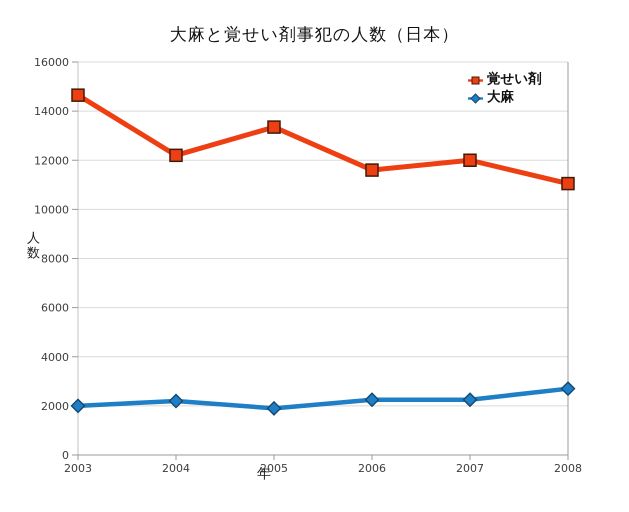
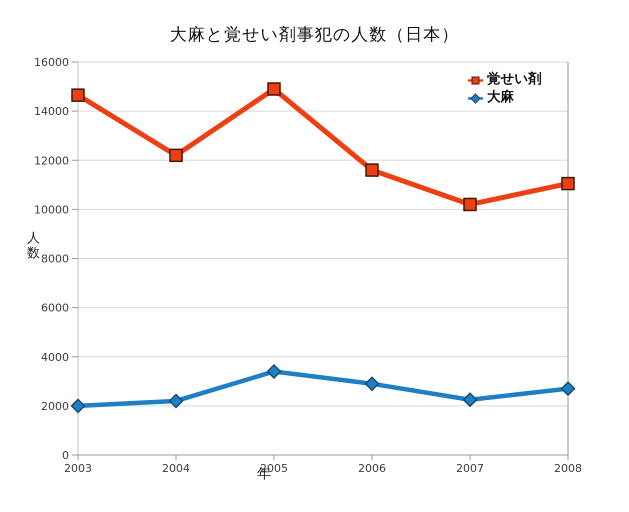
覚せい剤/2005: 13400 -> 14900
大麻/2005: 1900 -> 3400
大麻/2006: 2200 -> 2900
覚せい剤/2007: 12000 -> 10200
